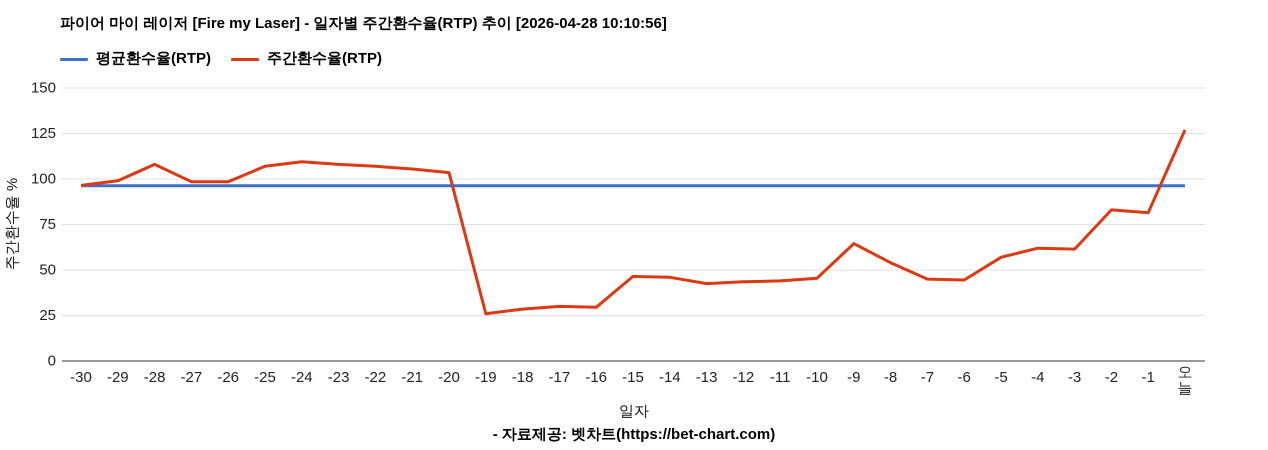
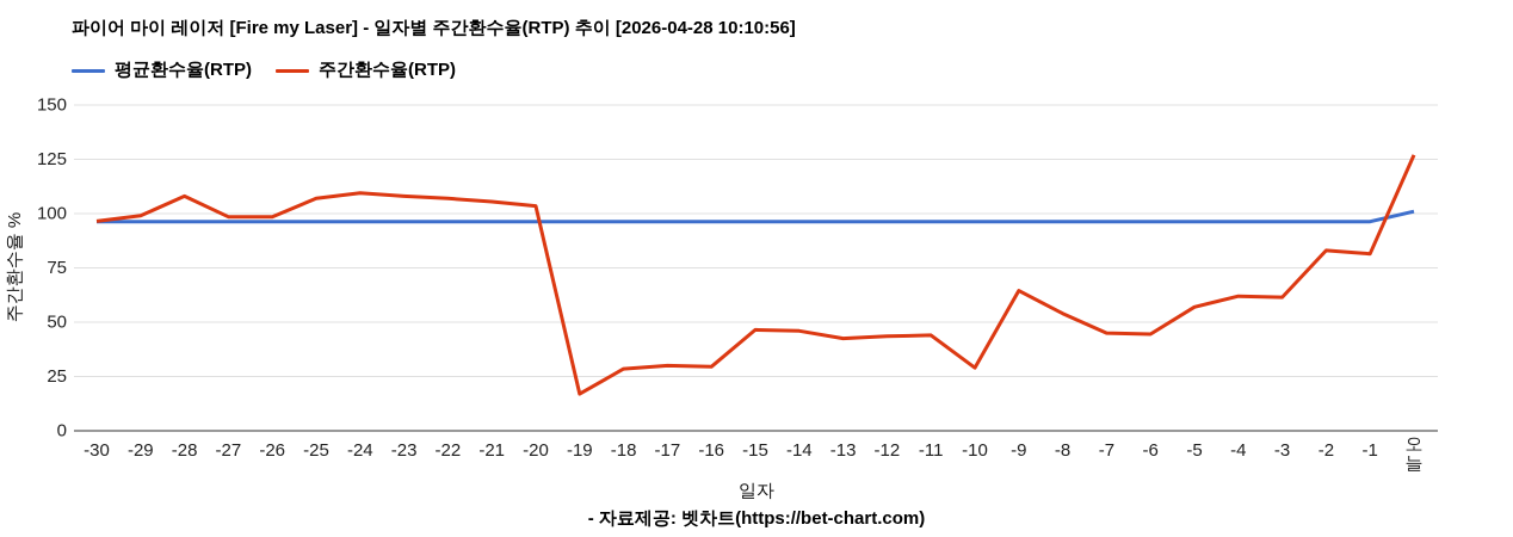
주간환수율(RTP)/-19: 26 -> 17
주간환수율(RTP)/-10: 46 -> 29
평균환수율(RTP)/오늘: 96 -> 101
